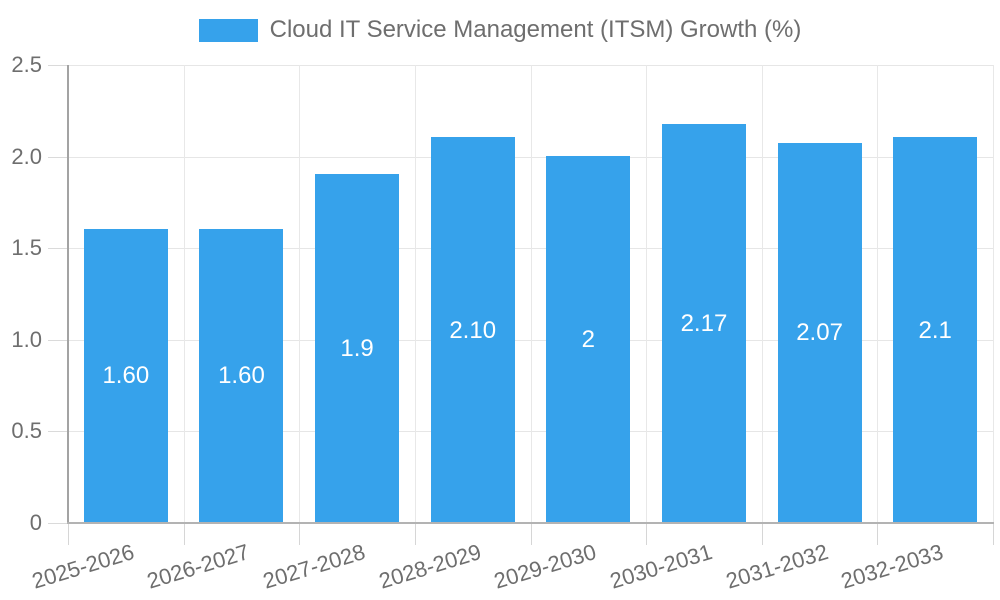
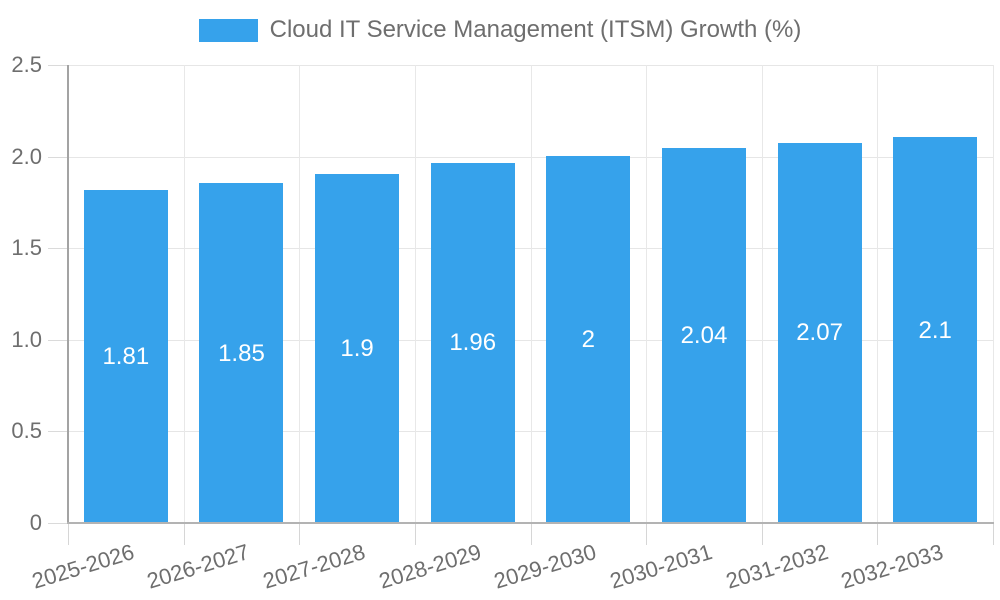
2025-2026: 1.60 -> 1.81
2026-2027: 1.60 -> 1.85
2028-2029: 2.10 -> 1.96
2030-2031: 2.17 -> 2.04
